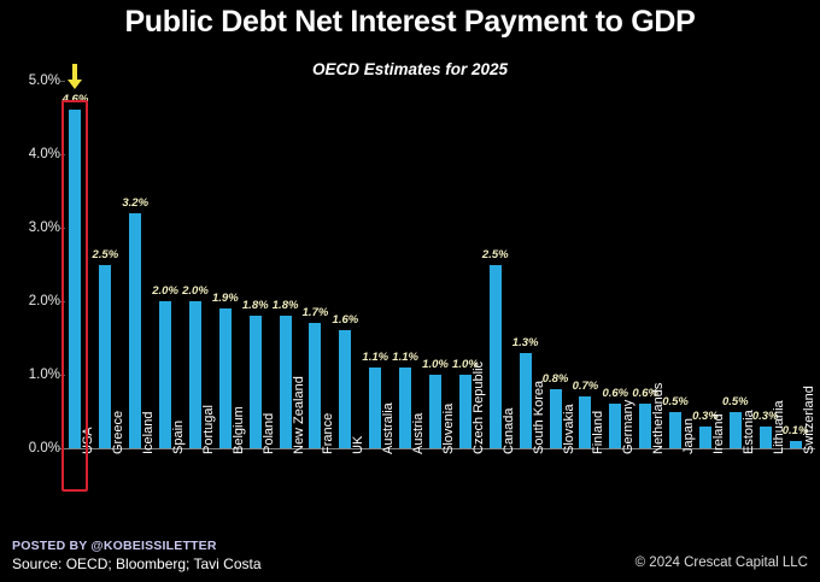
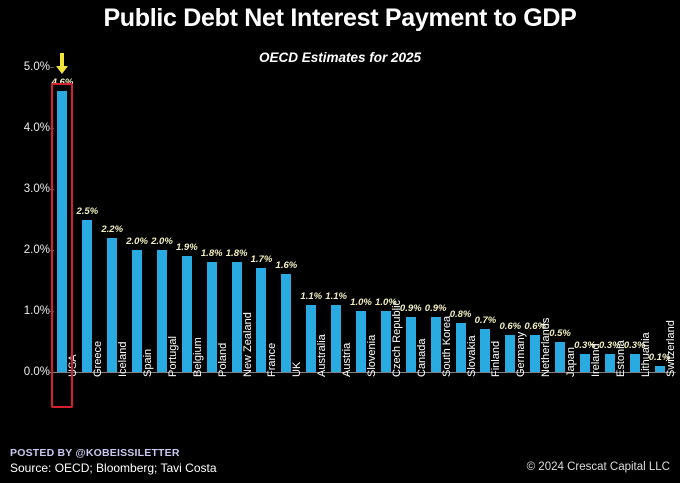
Iceland: 3.2% -> 2.2%
Canada: 2.5% -> 0.9%
South Korea: 1.3% -> 0.9%
Estonia: 0.5% -> 0.3%
